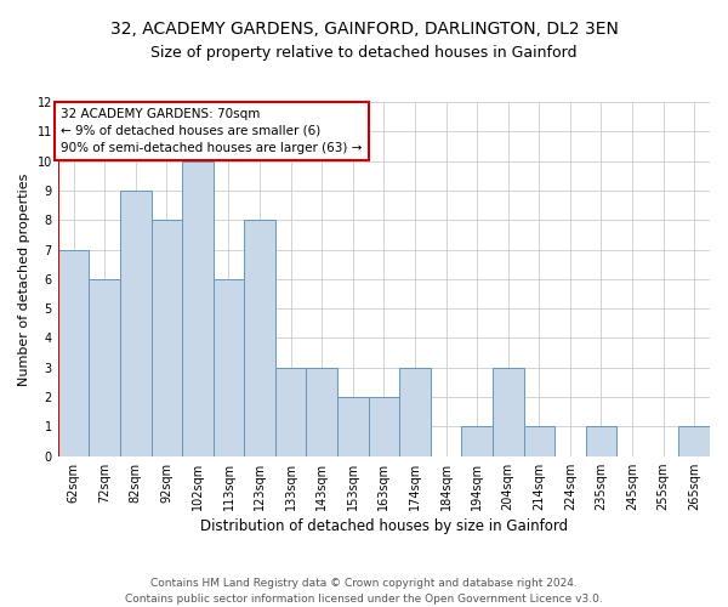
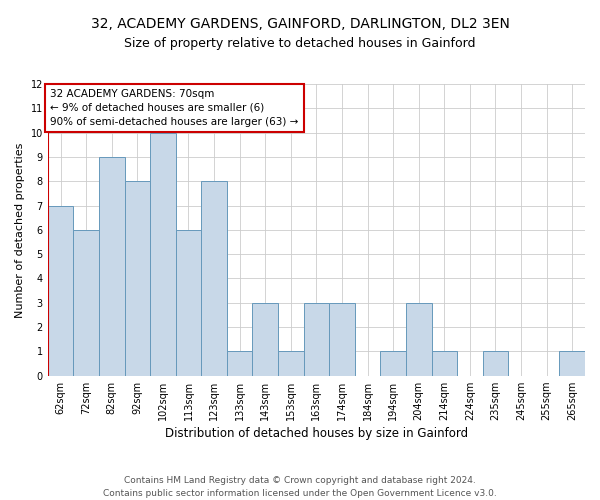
133sqm: 3 -> 1
153sqm: 2 -> 1
163sqm: 2 -> 3
